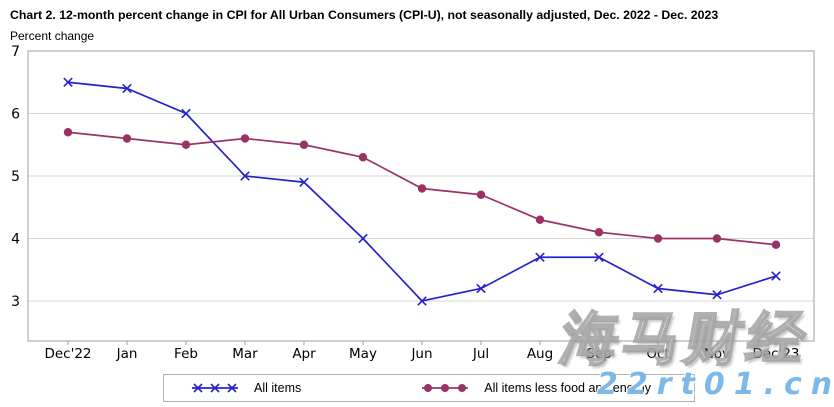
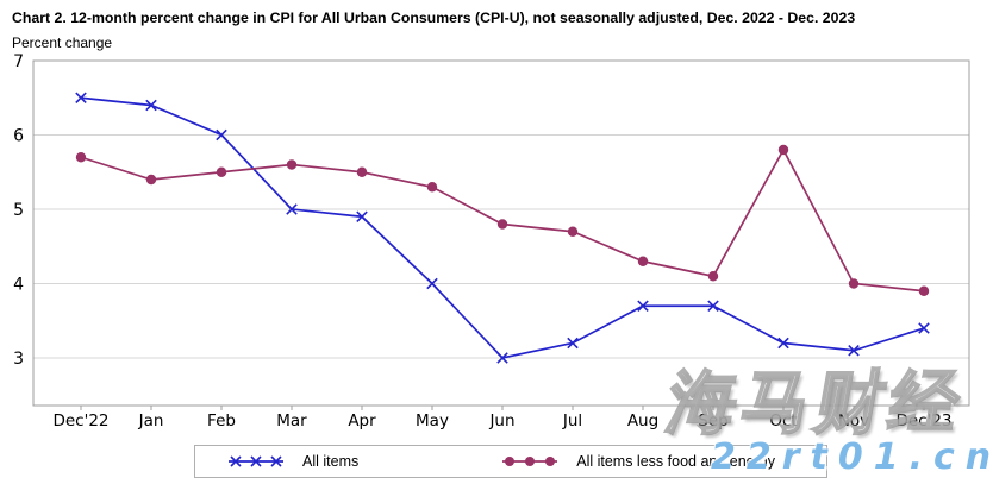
All items less food and energy/Jan: 5.6 -> 5.4
All items less food and energy/Oct: 4.0 -> 5.8
